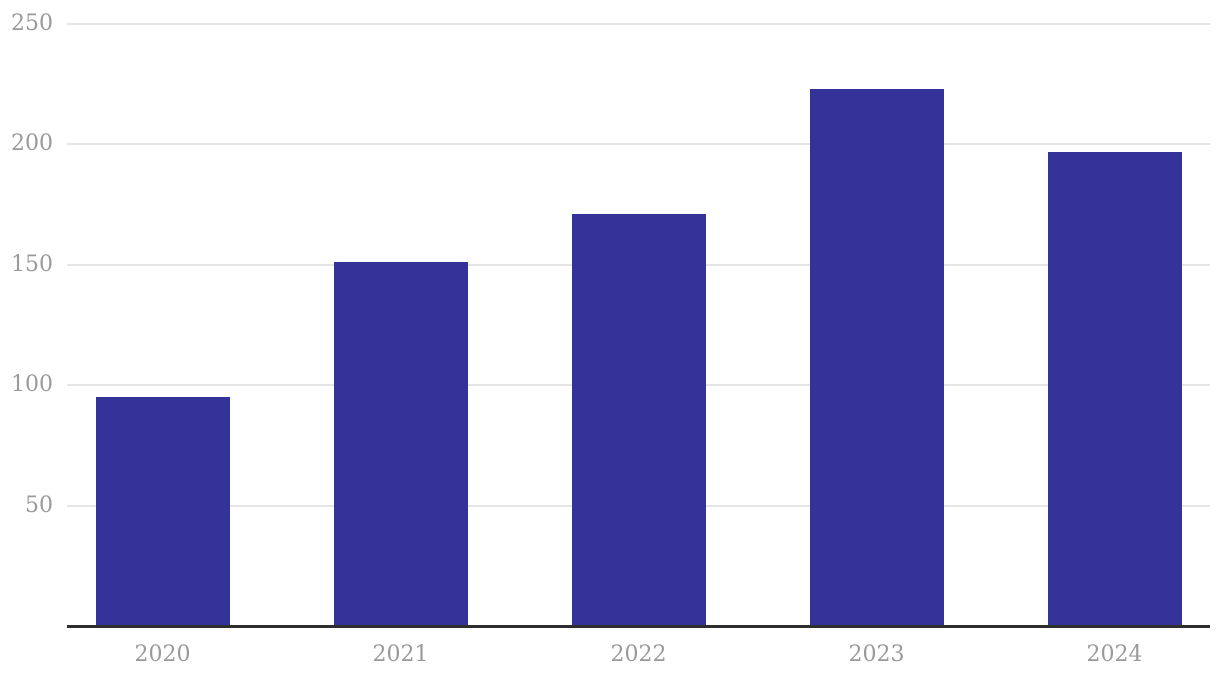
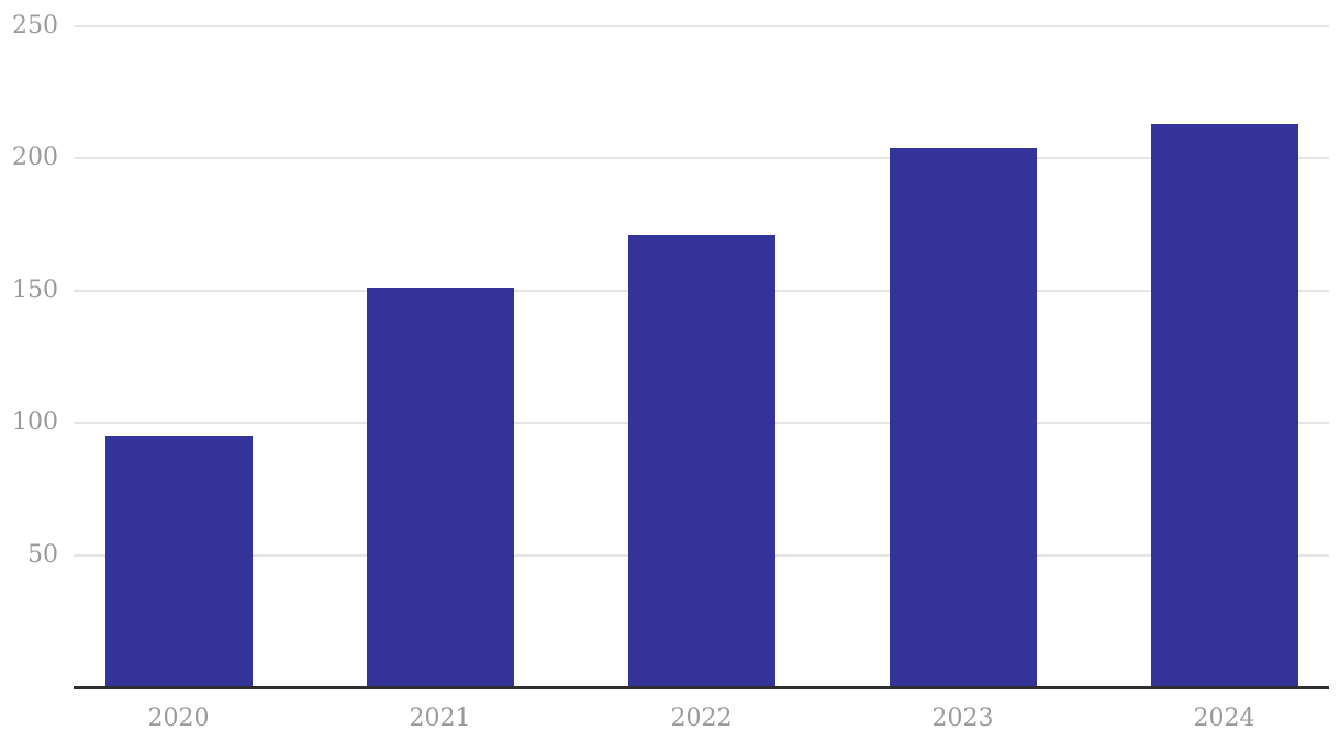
2023: 223 -> 204
2024: 197 -> 213
